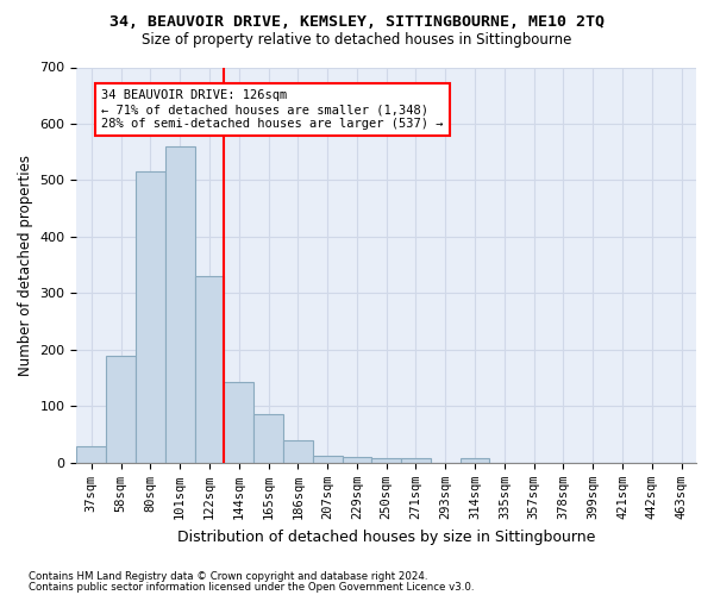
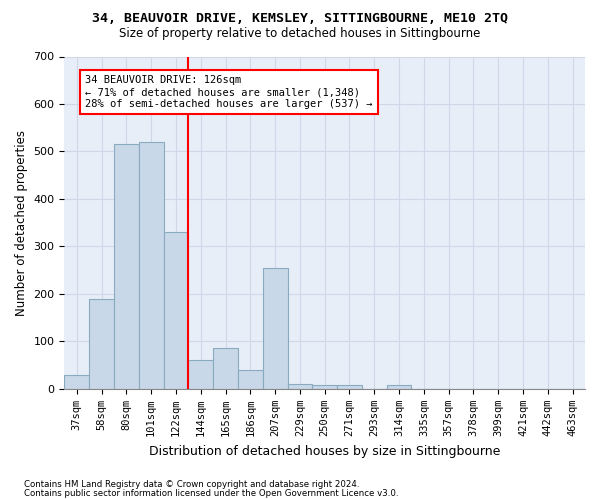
101sqm: 560 -> 520
144sqm: 143 -> 60
207sqm: 13 -> 255
